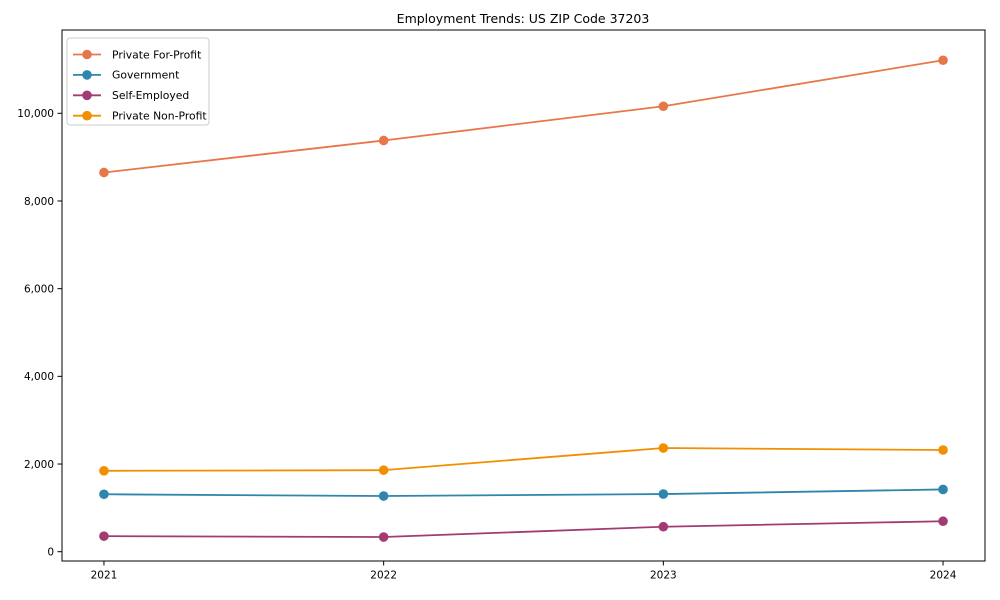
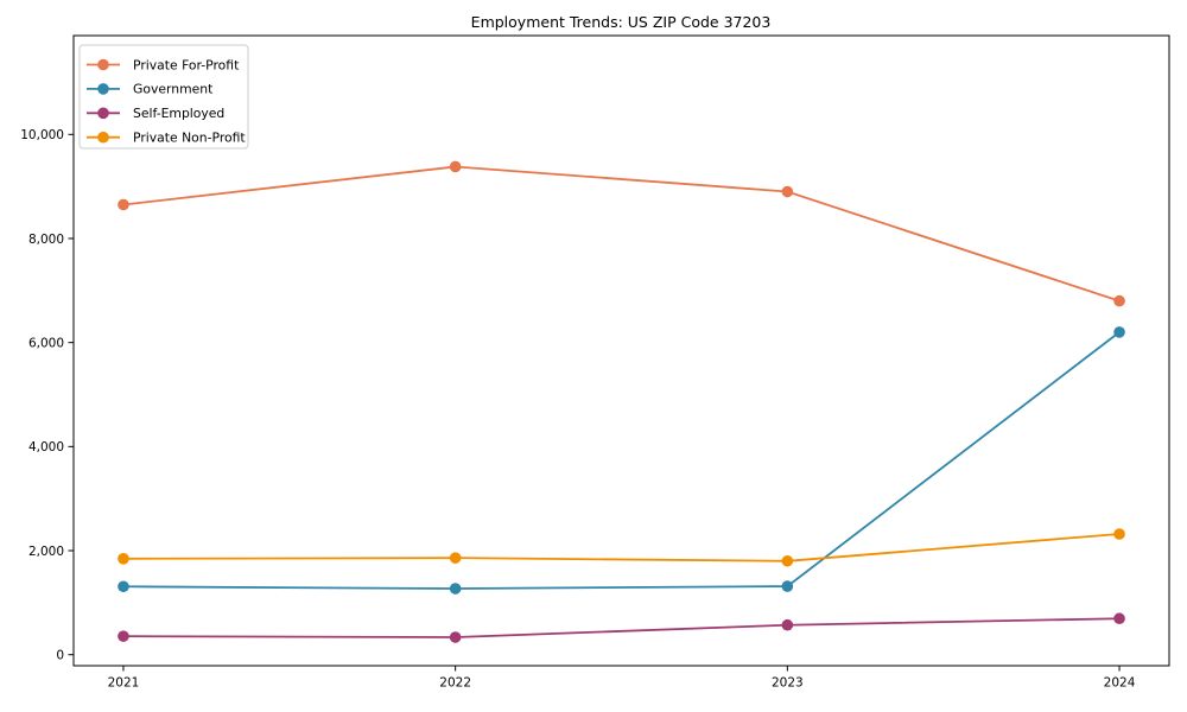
Private For-Profit/2023: 10200 -> 8900
Private Non-Profit/2023: 2400 -> 1800
Private For-Profit/2024: 11200 -> 6800
Government/2024: 1400 -> 6200
